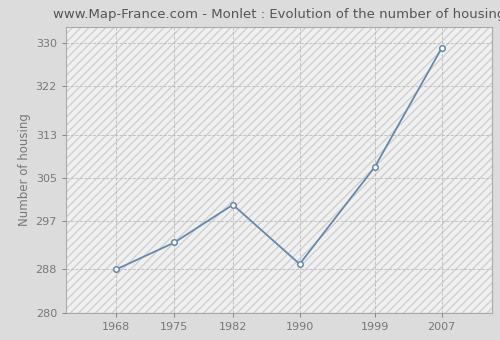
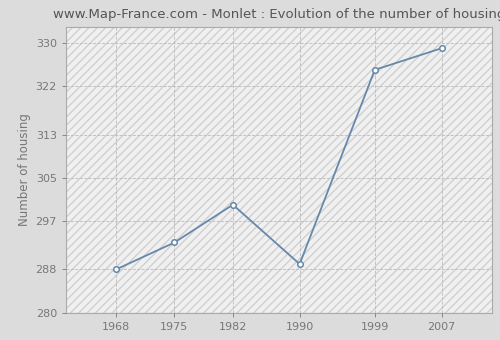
1999: 307 -> 325
